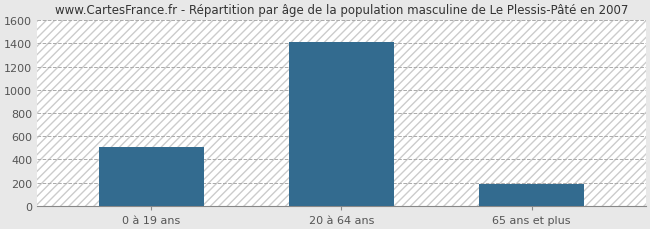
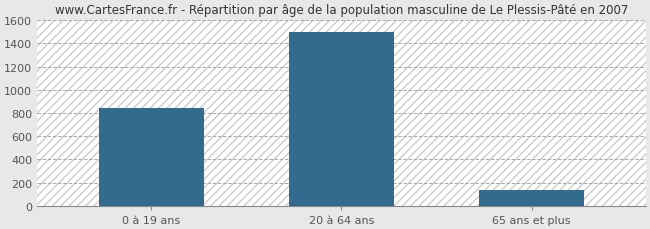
0 à 19 ans: 510 -> 840
20 à 64 ans: 1410 -> 1500
65 ans et plus: 190 -> 140
